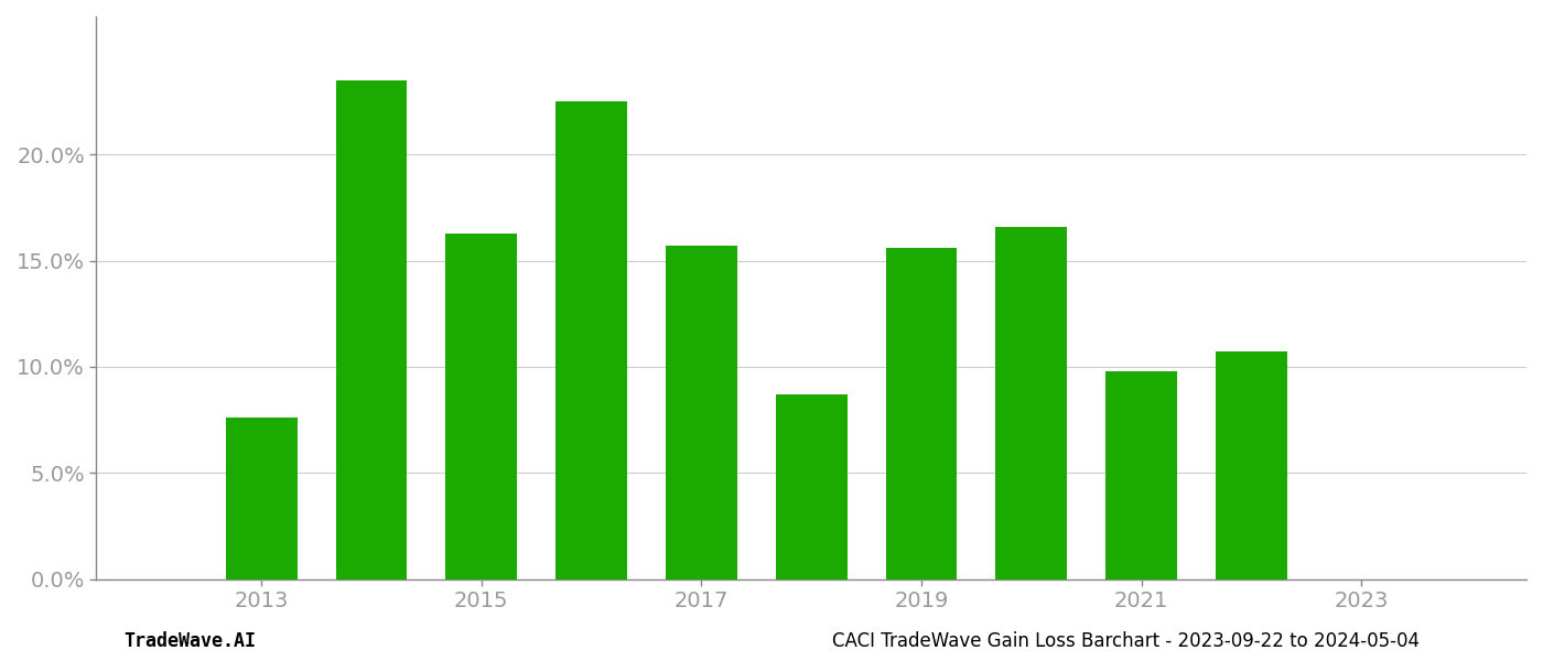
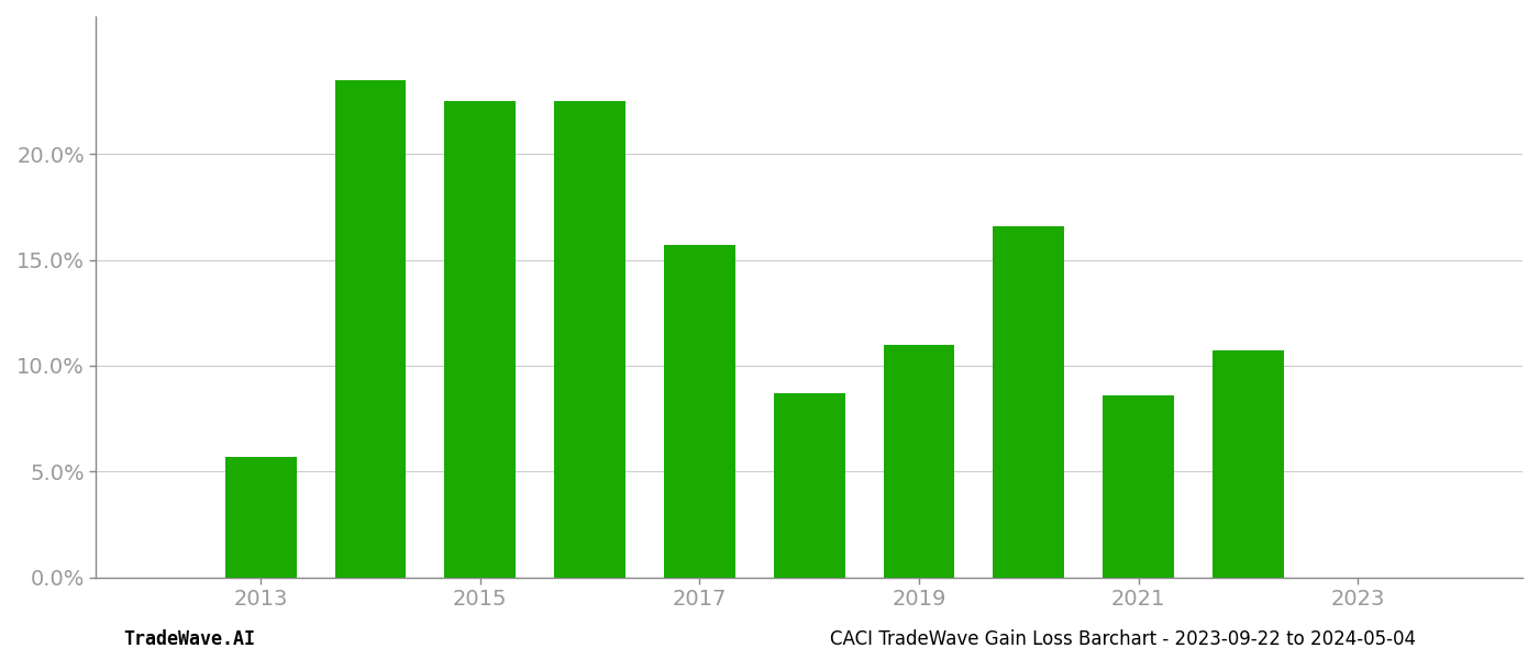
2013: 7.6% -> 5.7%
2015: 16.3% -> 22.5%
2019: 15.6% -> 11.0%
2021: 9.8% -> 8.6%
